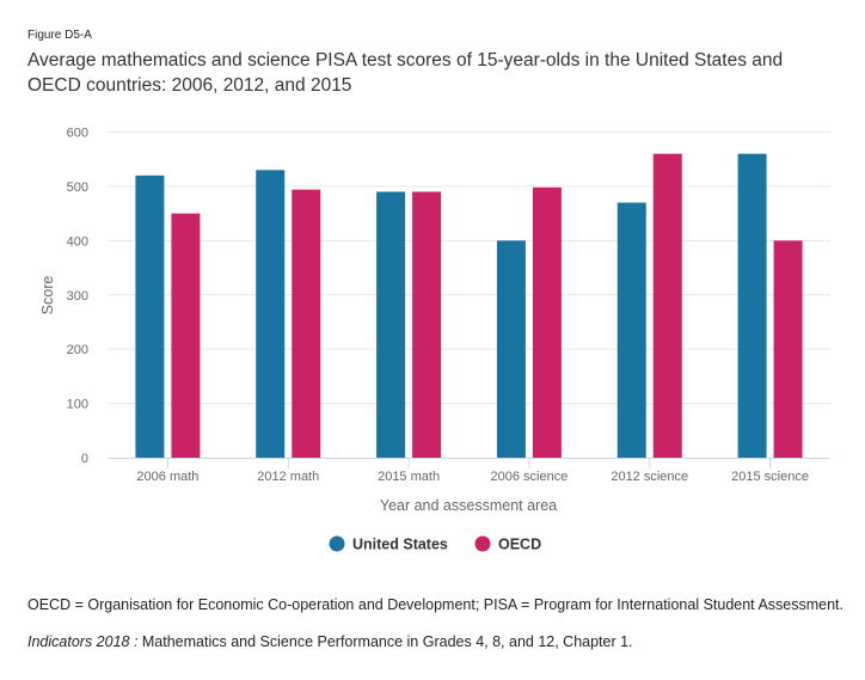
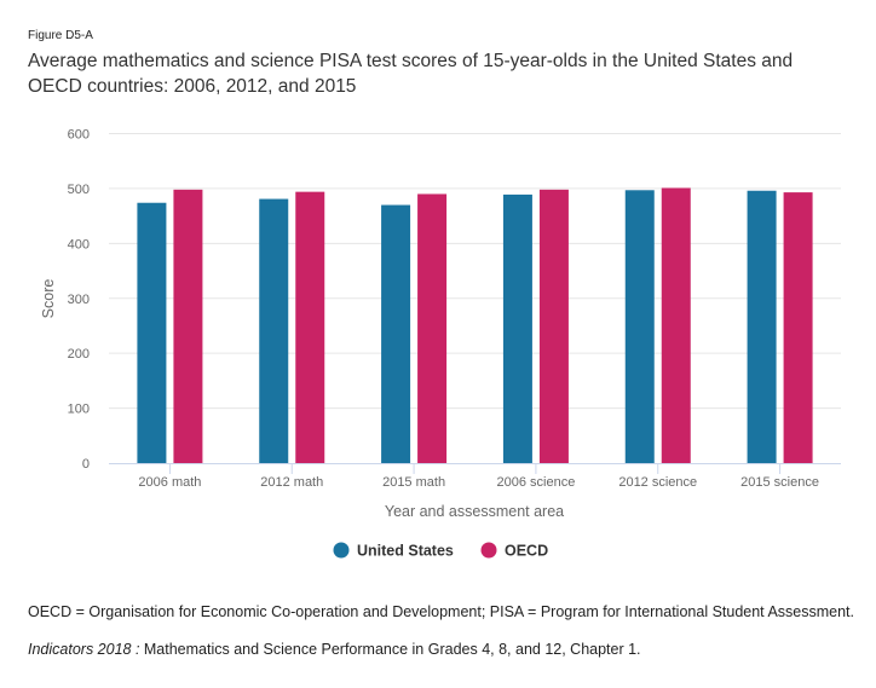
United States/2006 math: 520 -> 470
OECD/2006 math: 450 -> 500
United States/2012 math: 530 -> 480
United States/2015 math: 490 -> 470
United States/2006 science: 400 -> 490
United States/2012 science: 470 -> 500
OECD/2012 science: 560 -> 500
United States/2015 science: 560 -> 500
OECD/2015 science: 400 -> 490
